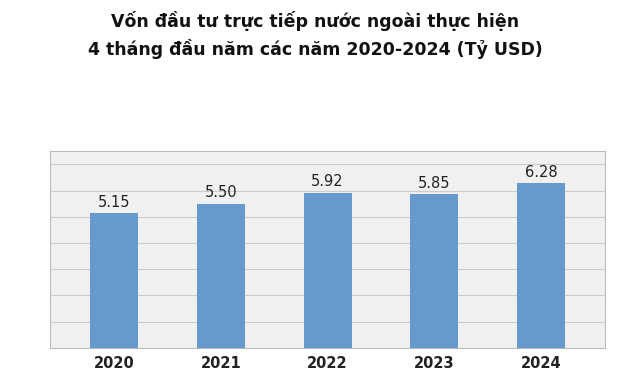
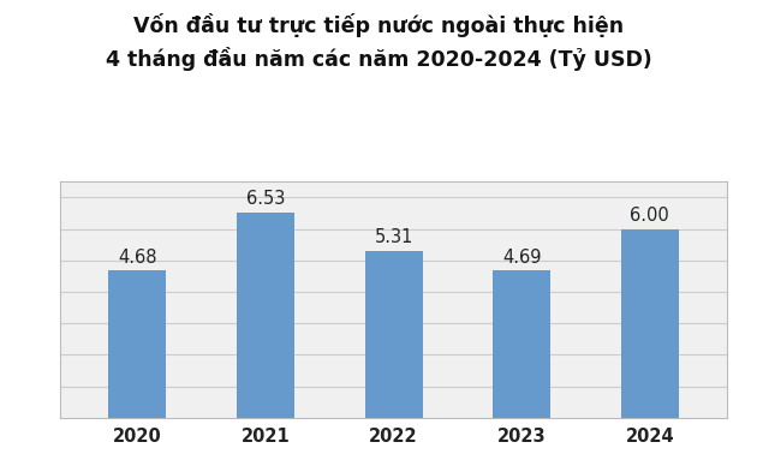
2020: 5.15 -> 4.68
2021: 5.50 -> 6.53
2022: 5.92 -> 5.31
2023: 5.85 -> 4.69
2024: 6.28 -> 6.00
